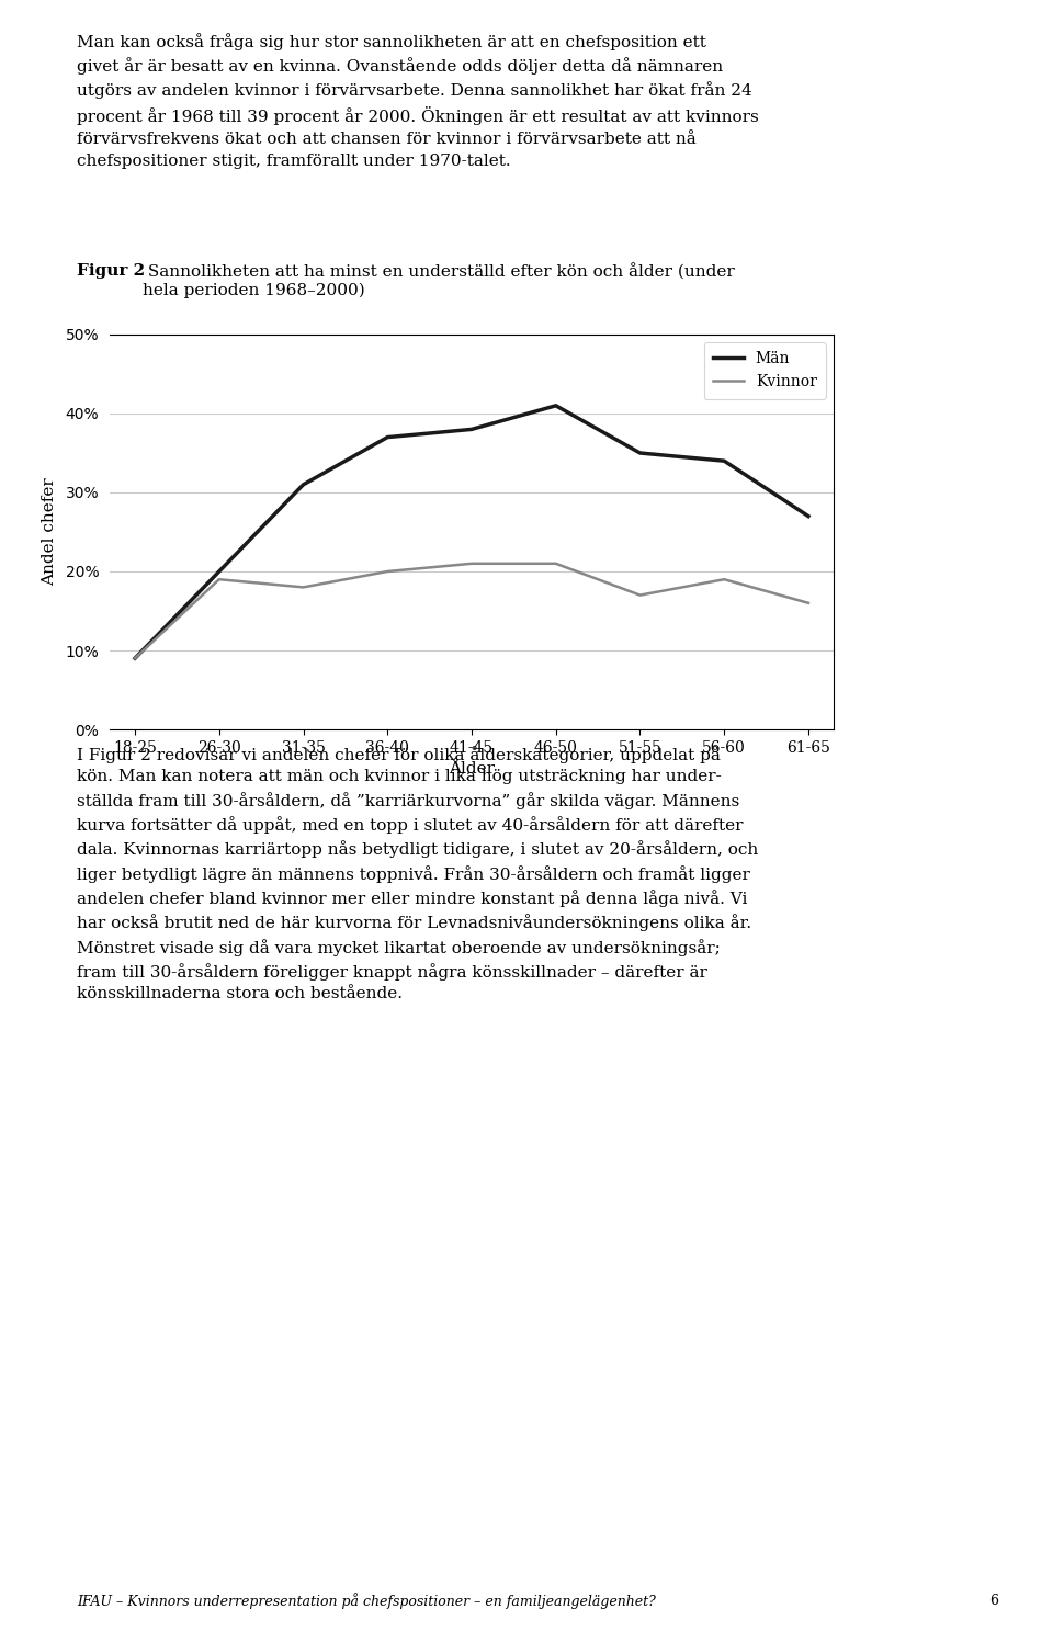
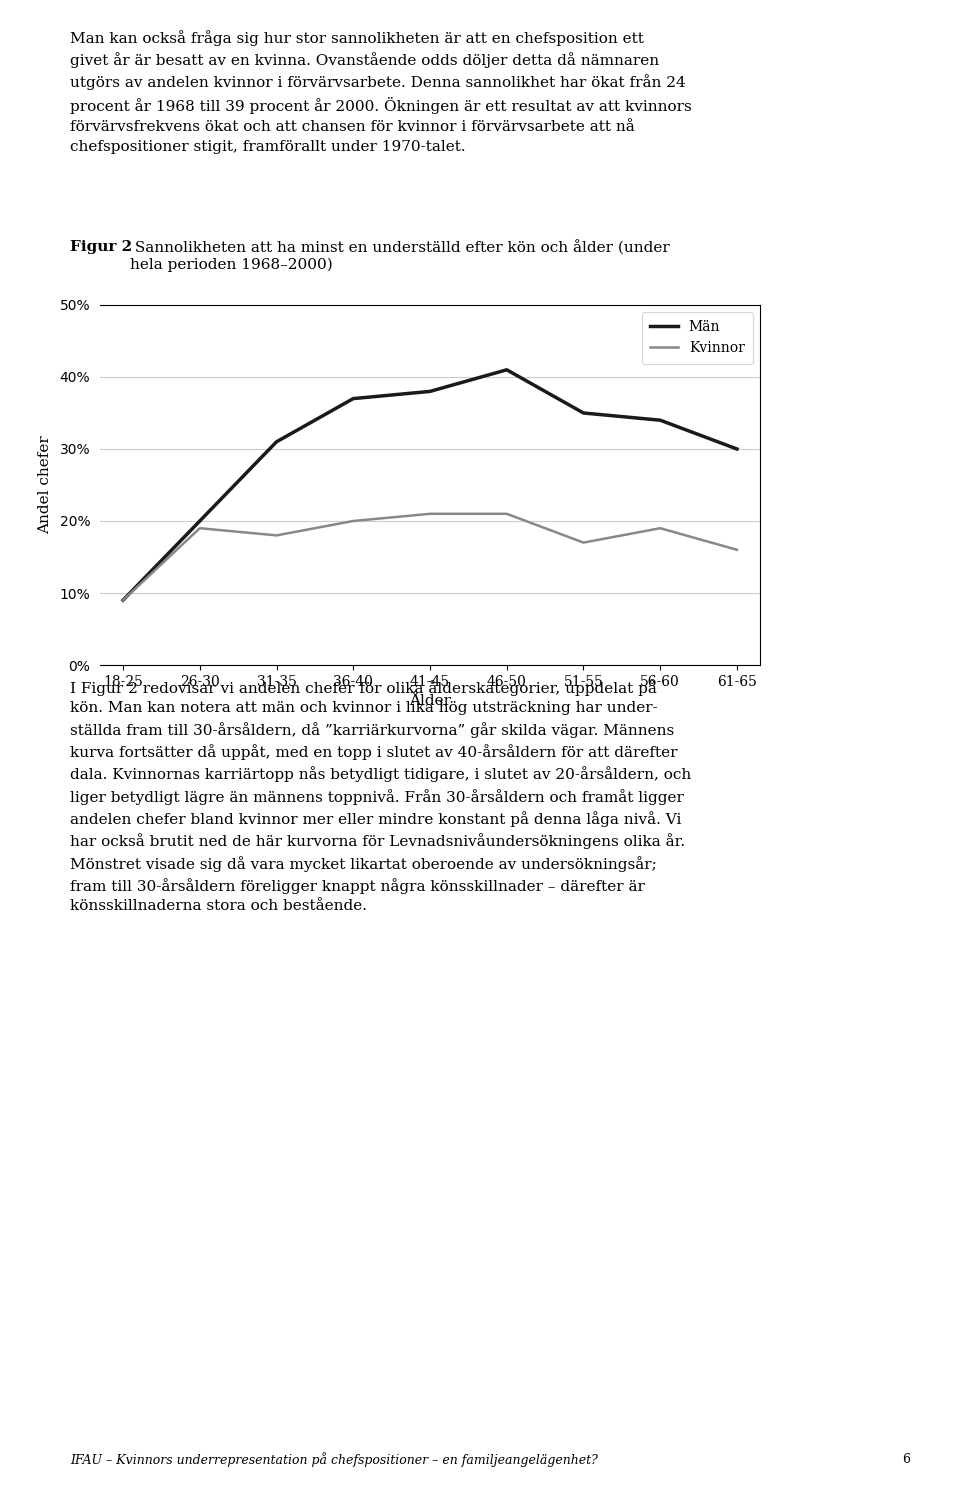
Män/61-65: 27% -> 30%
